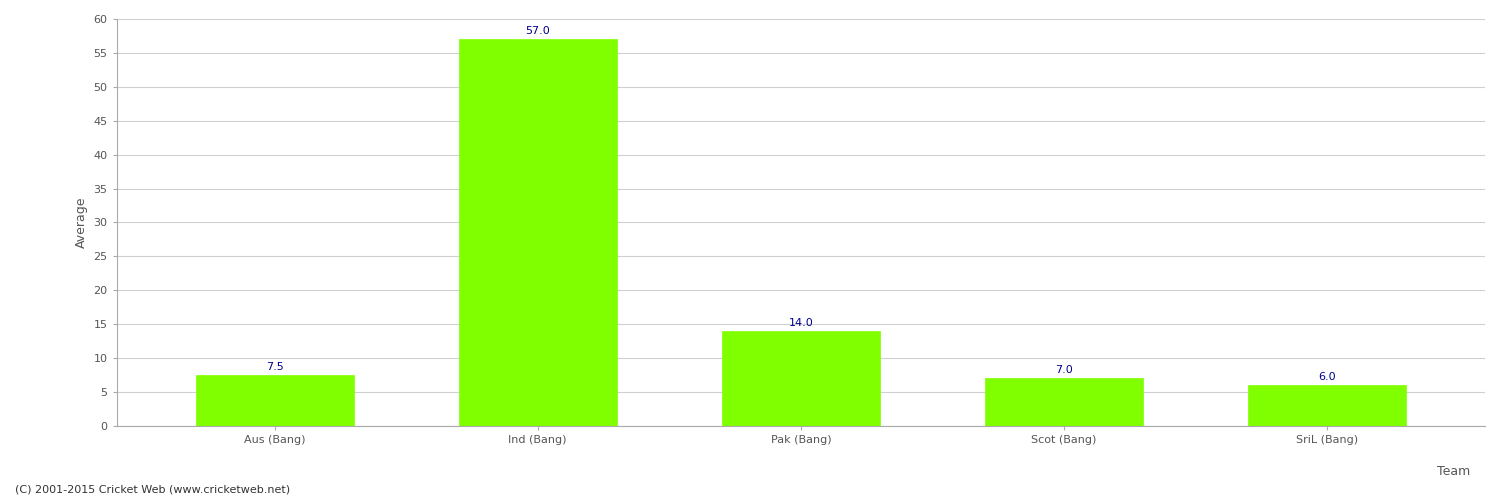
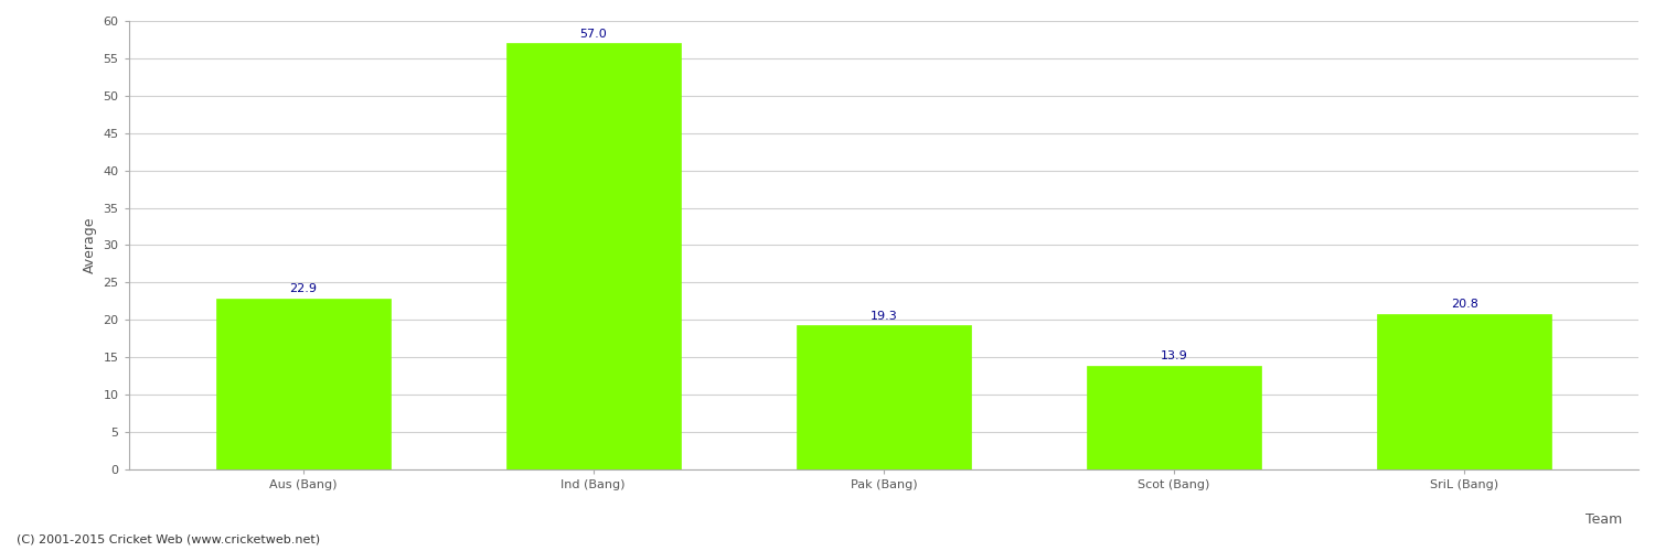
Aus (Bang): 7.5 -> 22.9
Pak (Bang): 14.0 -> 19.3
Scot (Bang): 7.0 -> 13.9
SriL (Bang): 6.0 -> 20.8
